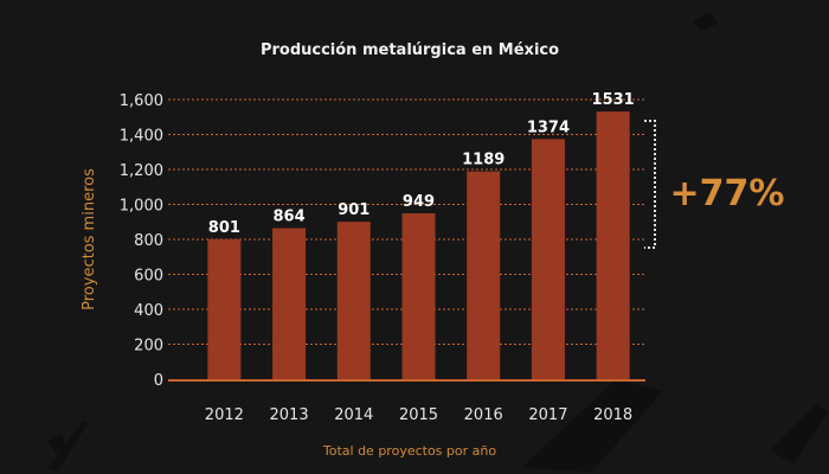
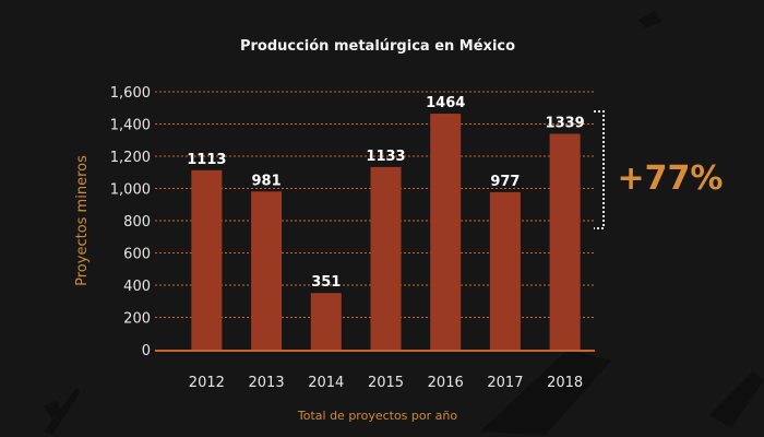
2012: 801 -> 1113
2013: 864 -> 981
2014: 901 -> 351
2015: 949 -> 1133
2016: 1189 -> 1464
2017: 1374 -> 977
2018: 1531 -> 1339
